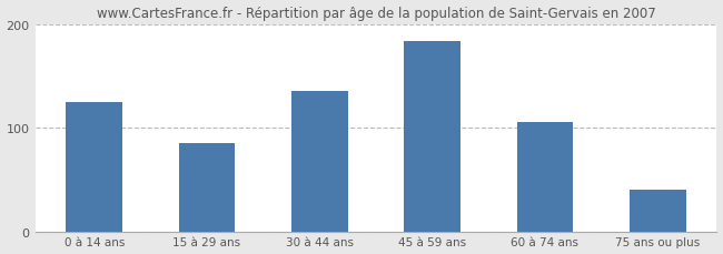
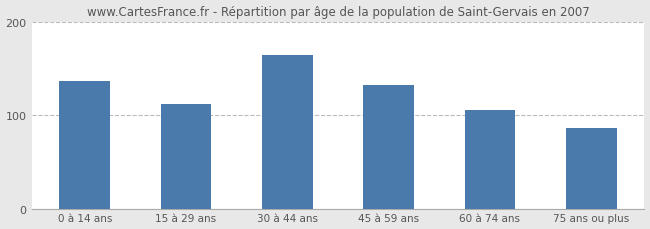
0 à 14 ans: 125 -> 136
15 à 29 ans: 85 -> 112
30 à 44 ans: 135 -> 164
45 à 59 ans: 183 -> 132
75 ans ou plus: 40 -> 86
